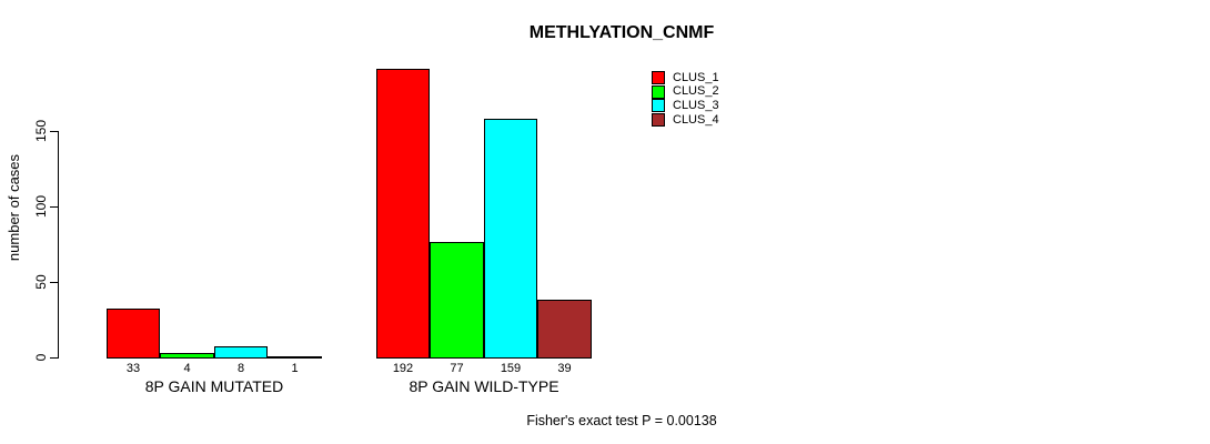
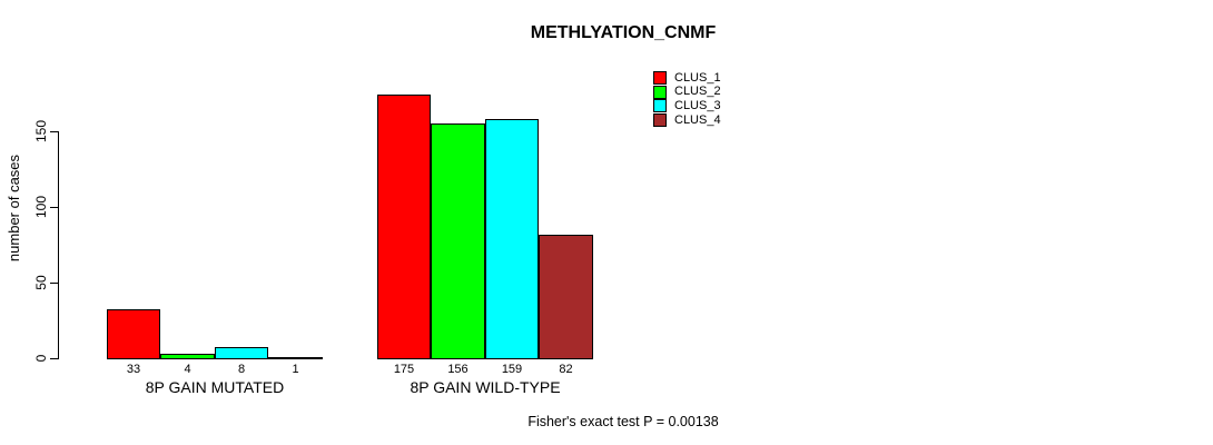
CLUS_1/8P GAIN WILD-TYPE: 192 -> 175
CLUS_2/8P GAIN WILD-TYPE: 77 -> 156
CLUS_4/8P GAIN WILD-TYPE: 39 -> 82
